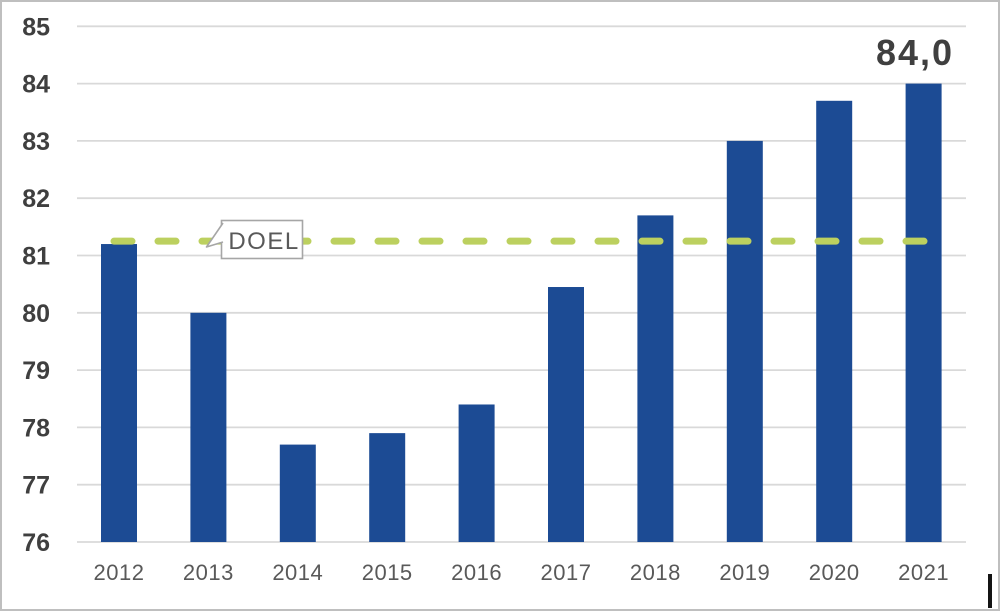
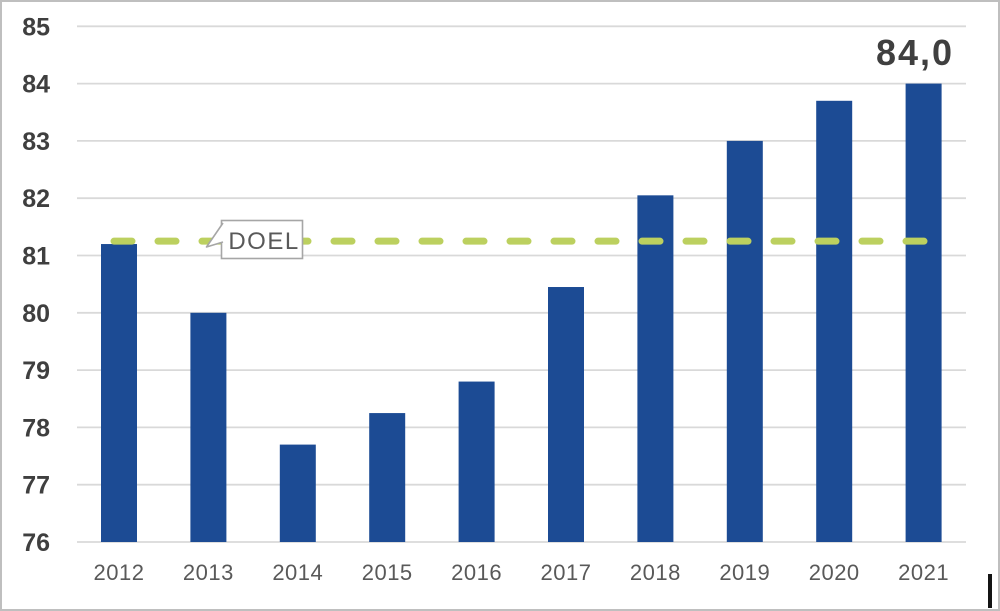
2015: 77.9 -> 78.2
2016: 78.4 -> 78.8
2018: 81.7 -> 82.0
